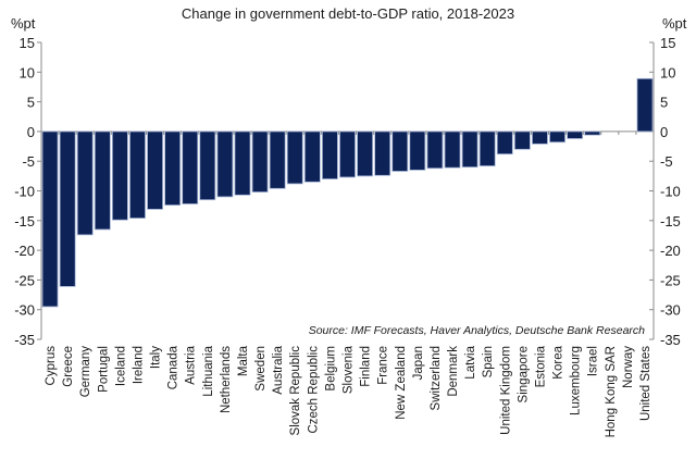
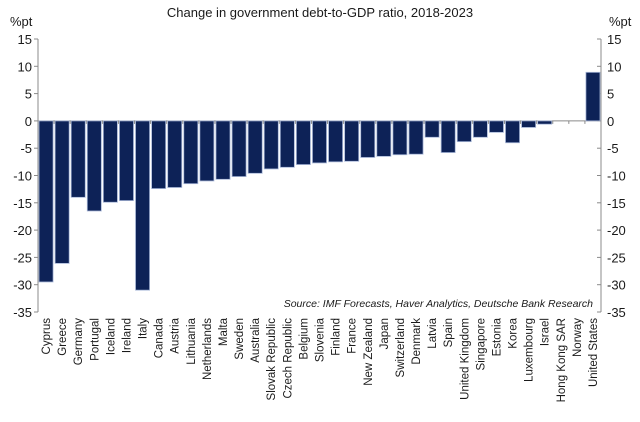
Germany: -17 -> -14
Italy: -13 -> -31
Latvia: -6 -> -3
Korea: -2 -> -4
